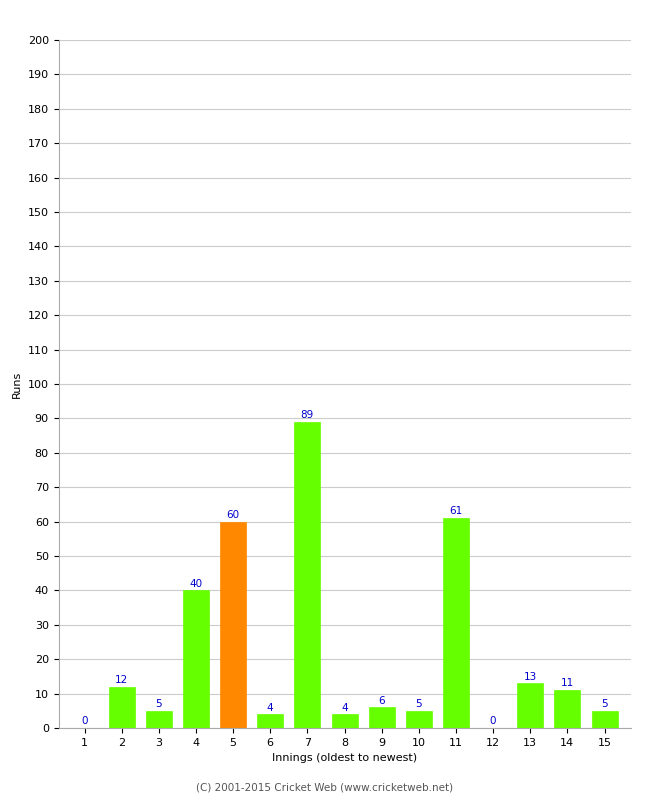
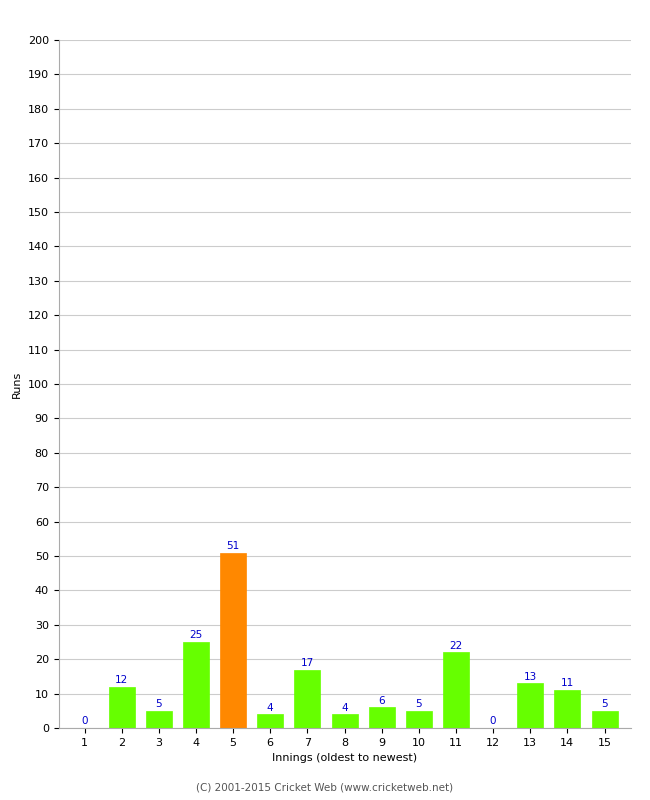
4: 40 -> 25
5: 60 -> 51
7: 89 -> 17
11: 61 -> 22
